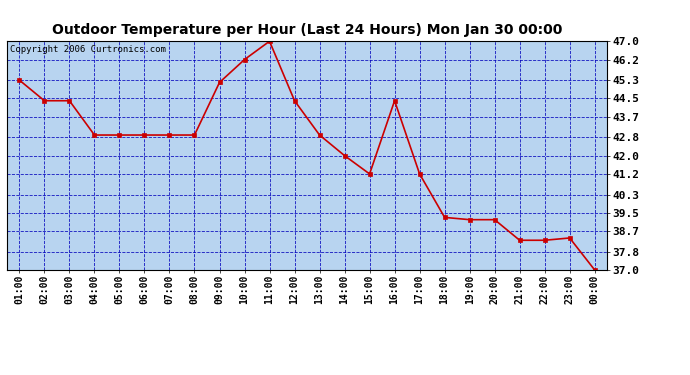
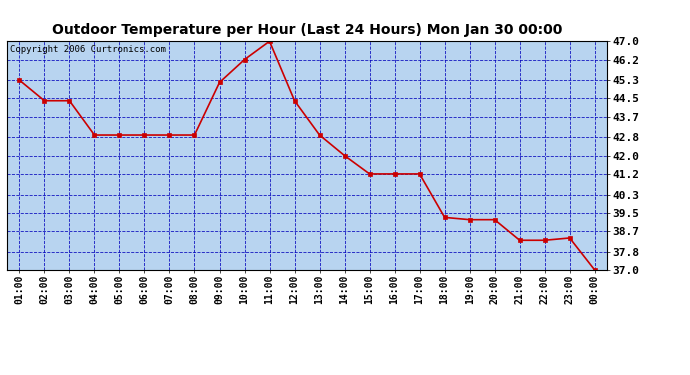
16:00: 44.4 -> 41.2
